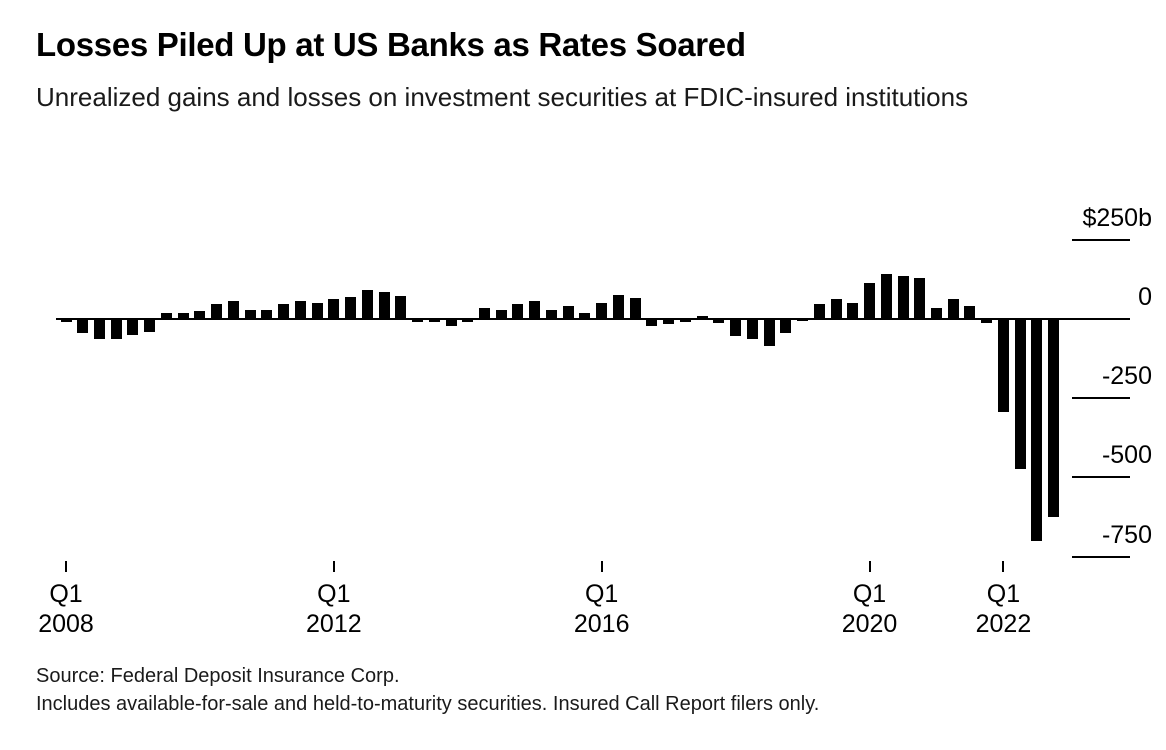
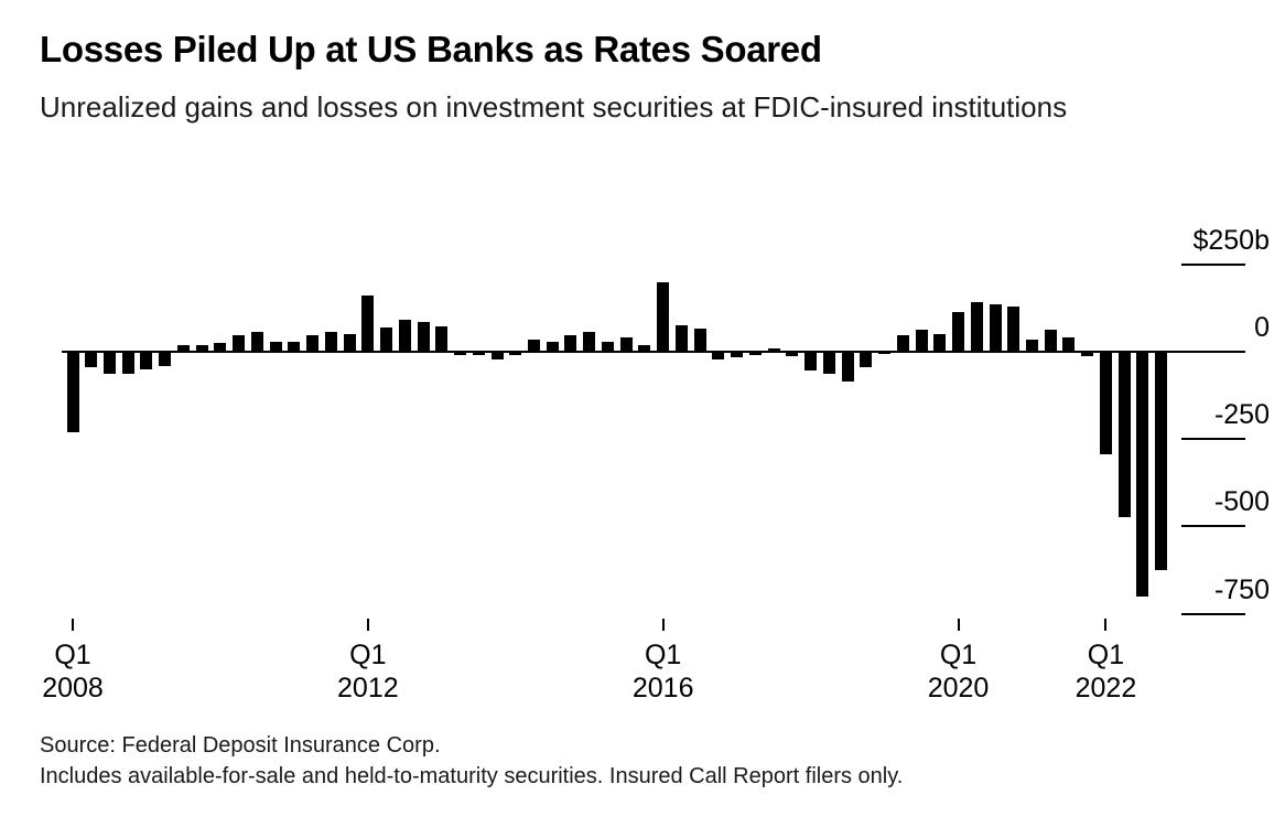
Q1 2008: -$10b -> -$230b
Q1 2012: $60b -> $160b
Q1 2016: $50b -> $200b
